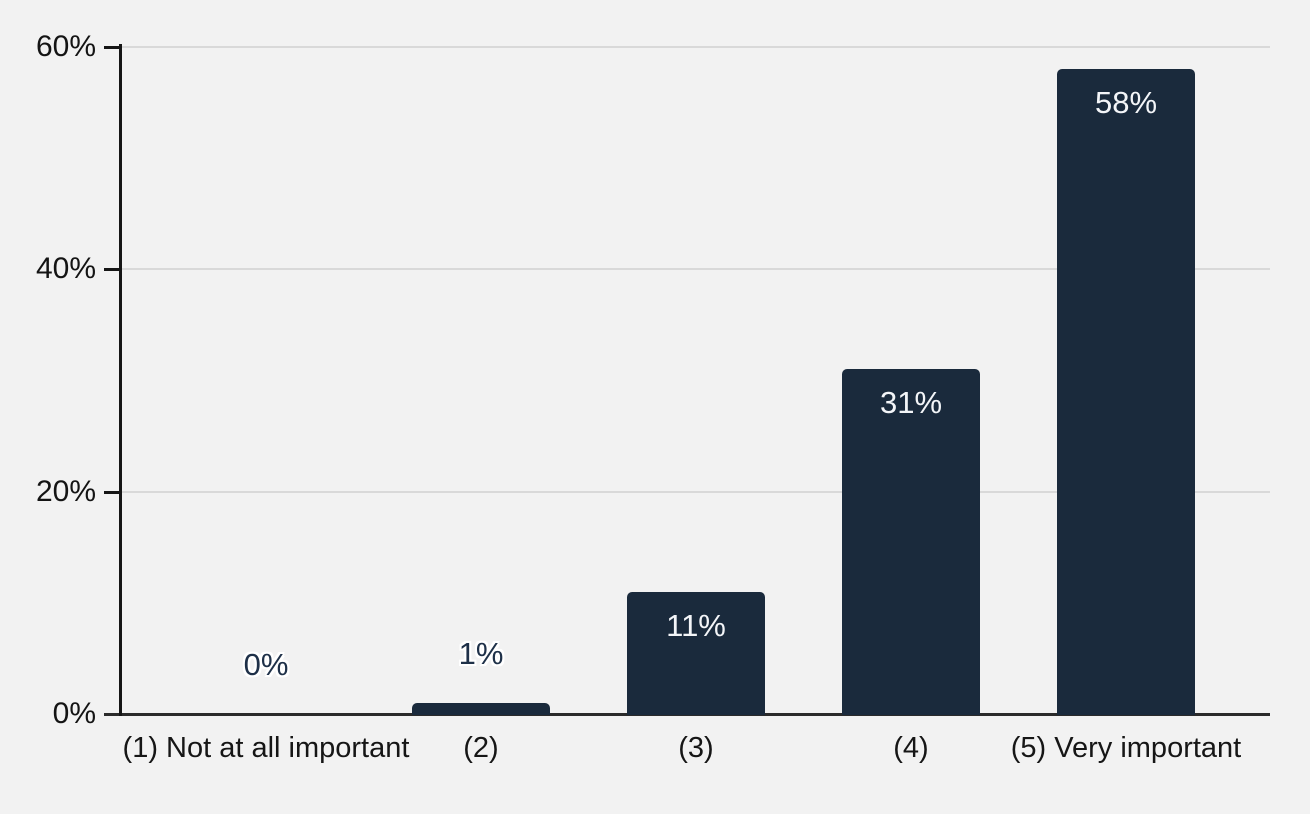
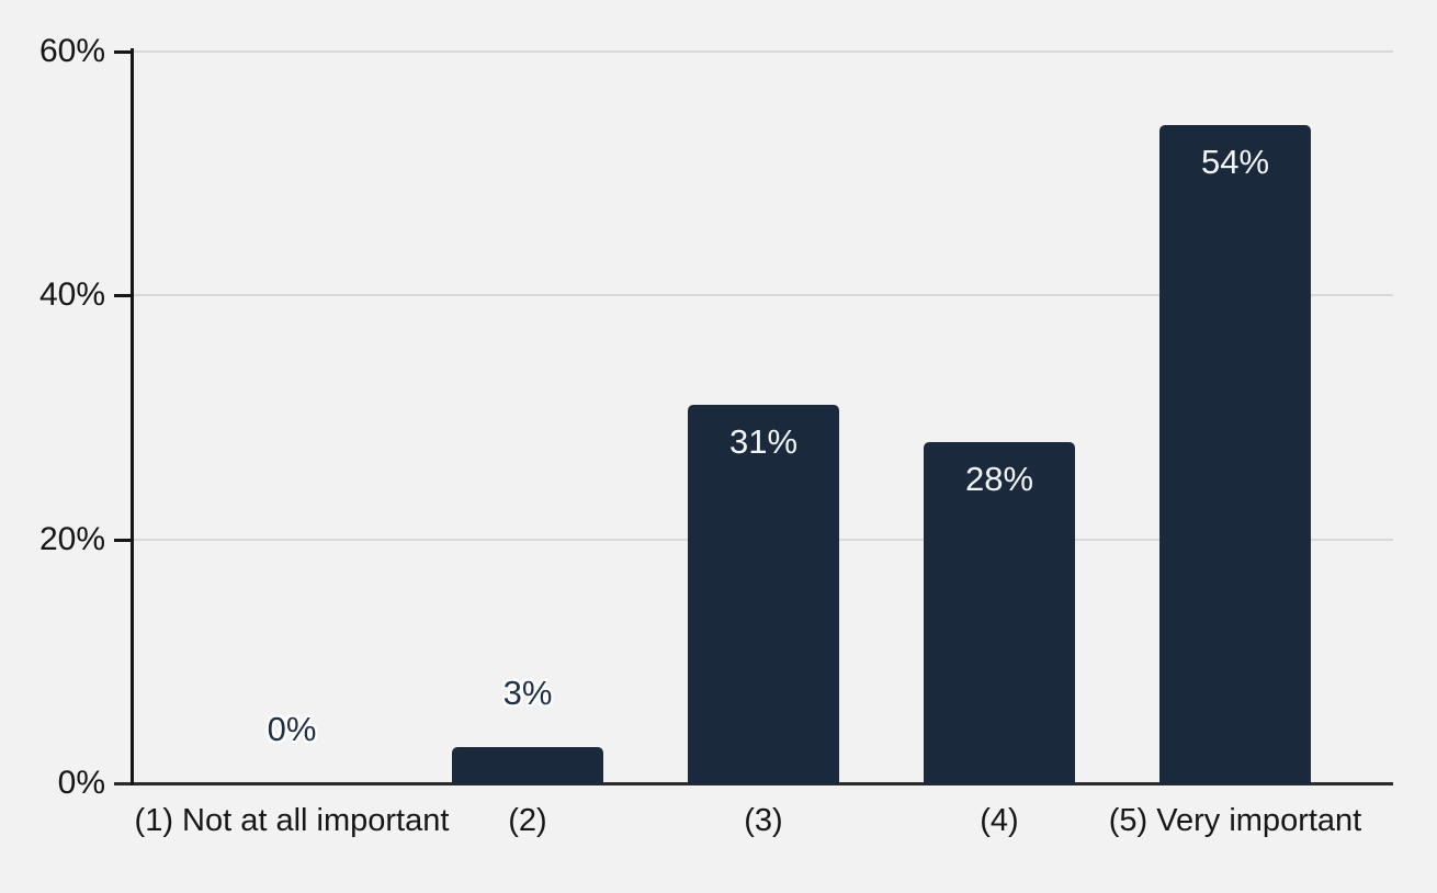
(2): 1% -> 3%
(3): 11% -> 31%
(4): 31% -> 28%
(5) Very important: 58% -> 54%
